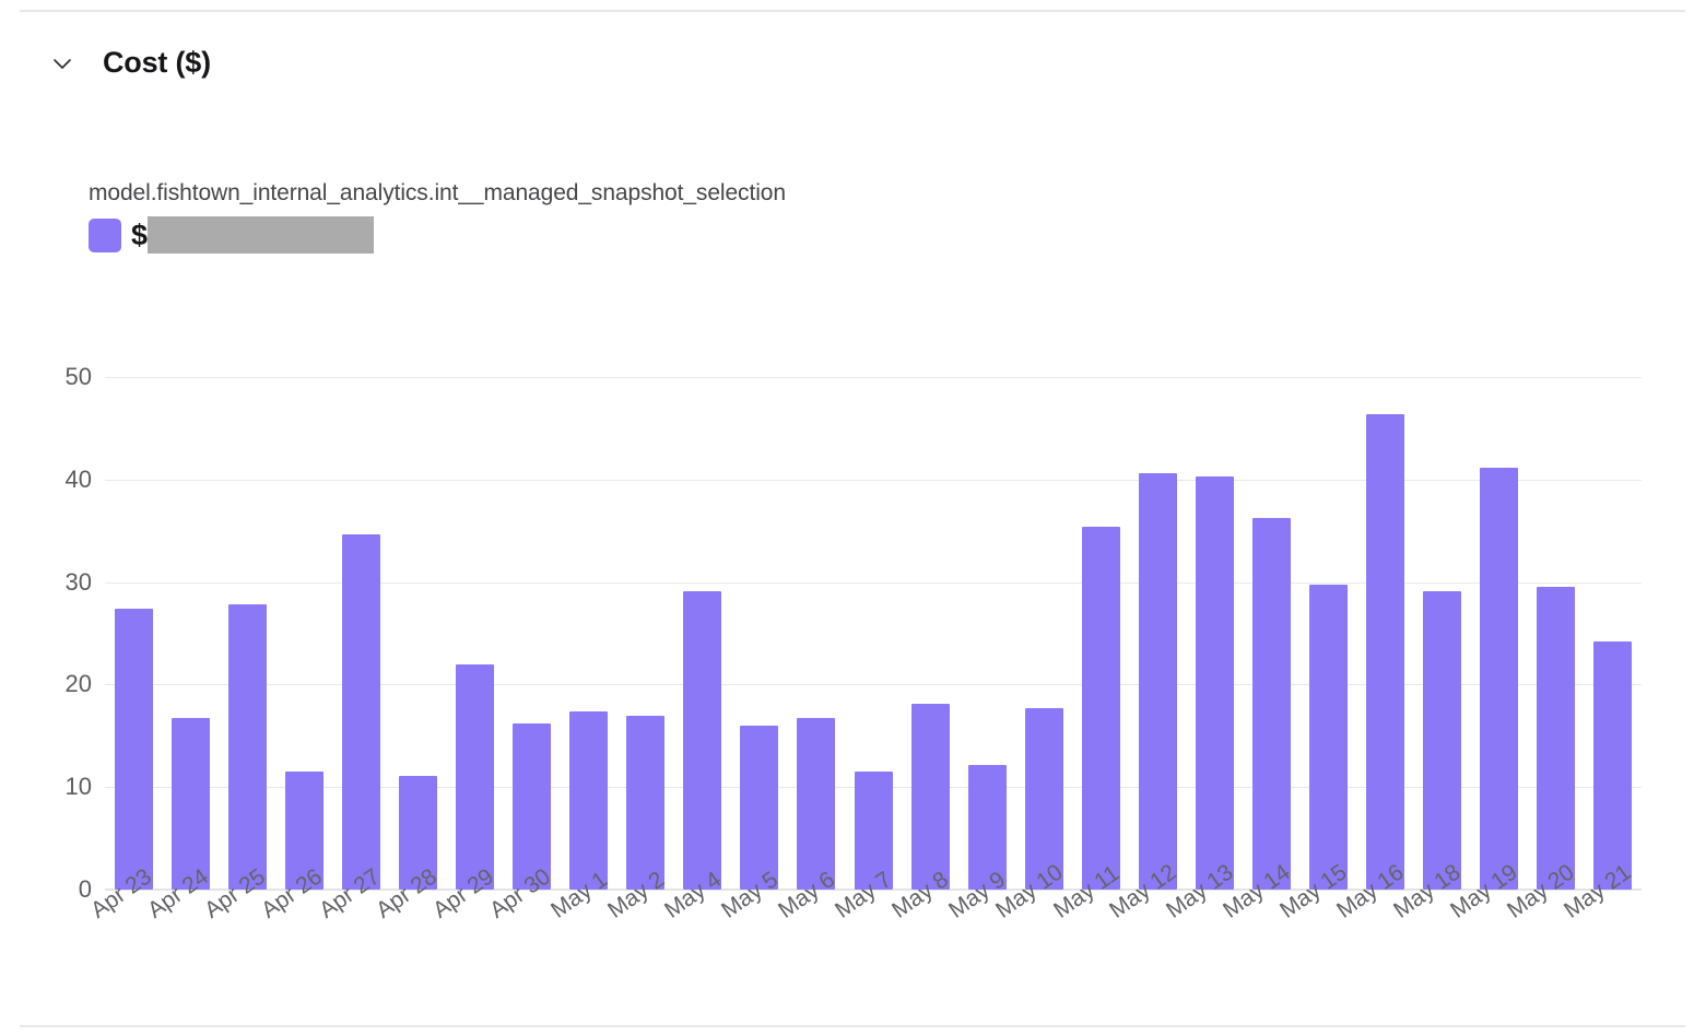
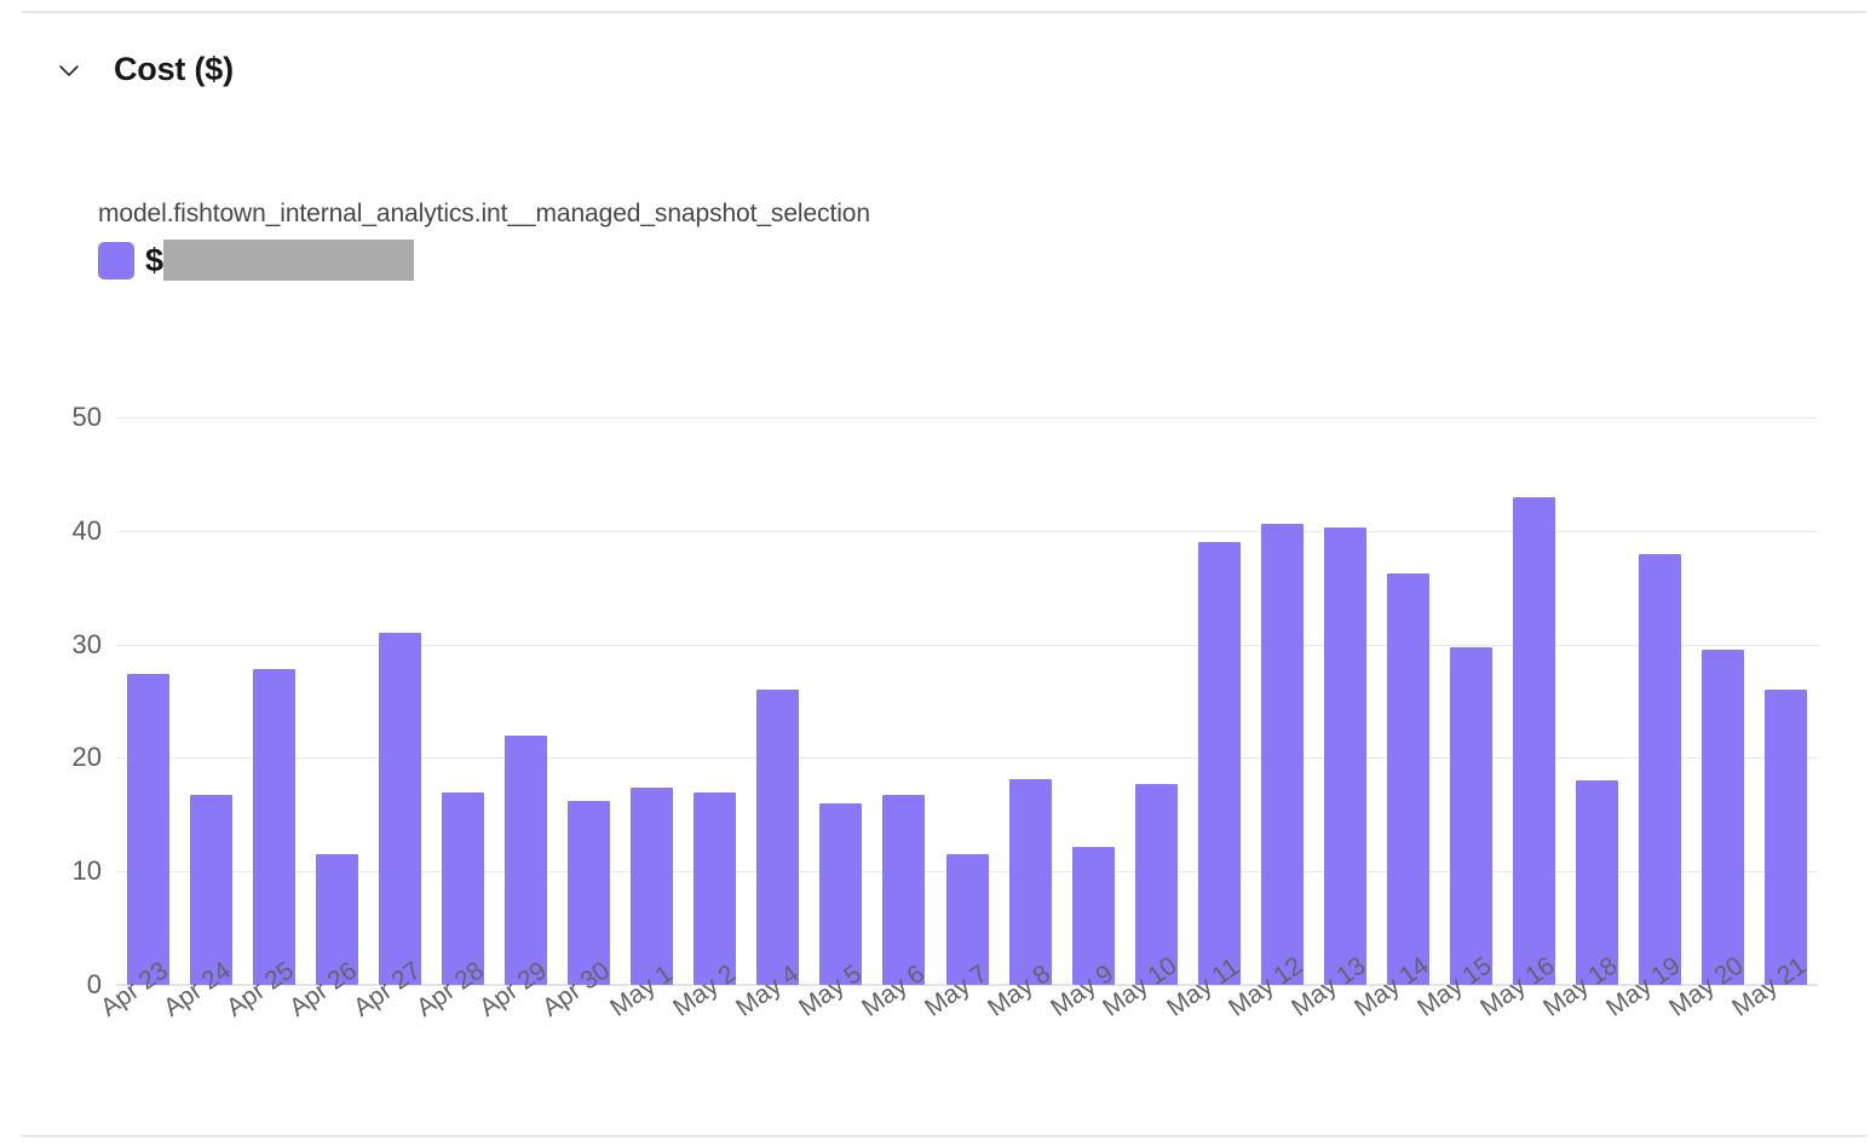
Apr 27: 35 -> 31
Apr 28: 11 -> 17
May 4: 29 -> 26
May 11: 35 -> 39
May 16: 46 -> 43
May 18: 29 -> 18
May 19: 41 -> 38
May 21: 24 -> 26
